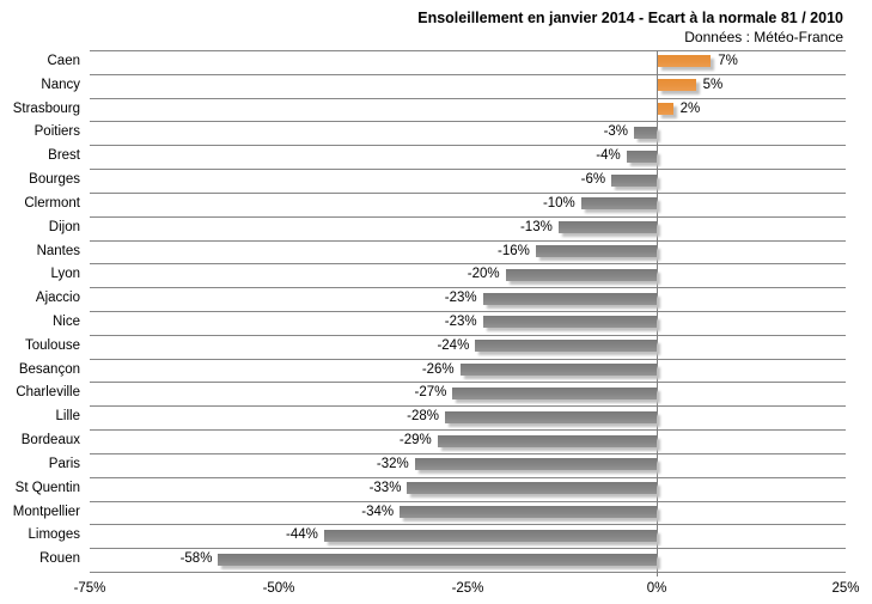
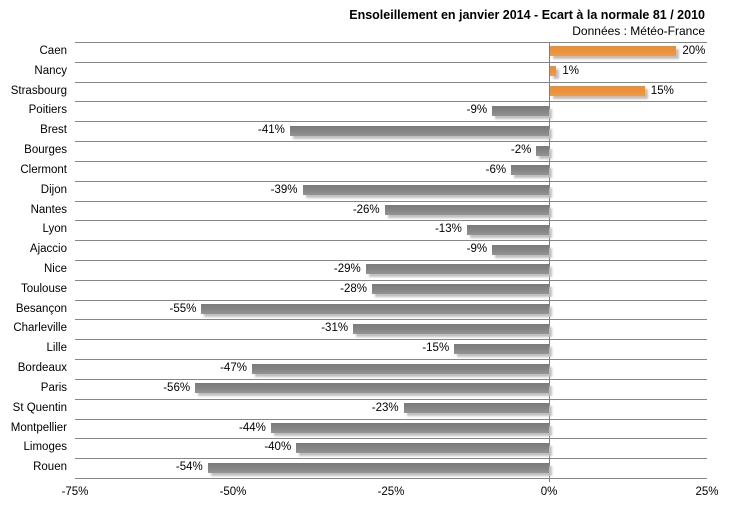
Caen: 7% -> 20%
Nancy: 5% -> 1%
Strasbourg: 2% -> 15%
Poitiers: -3% -> -9%
Brest: -4% -> -41%
Bourges: -6% -> -2%
Clermont: -10% -> -6%
Dijon: -13% -> -39%
Nantes: -16% -> -26%
Lyon: -20% -> -13%
Ajaccio: -23% -> -9%
Nice: -23% -> -29%
Toulouse: -24% -> -28%
Besançon: -26% -> -55%
Charleville: -27% -> -31%
Lille: -28% -> -15%
Bordeaux: -29% -> -47%
Paris: -32% -> -56%
St Quentin: -33% -> -23%
Montpellier: -34% -> -44%
Limoges: -44% -> -40%
Rouen: -58% -> -54%
